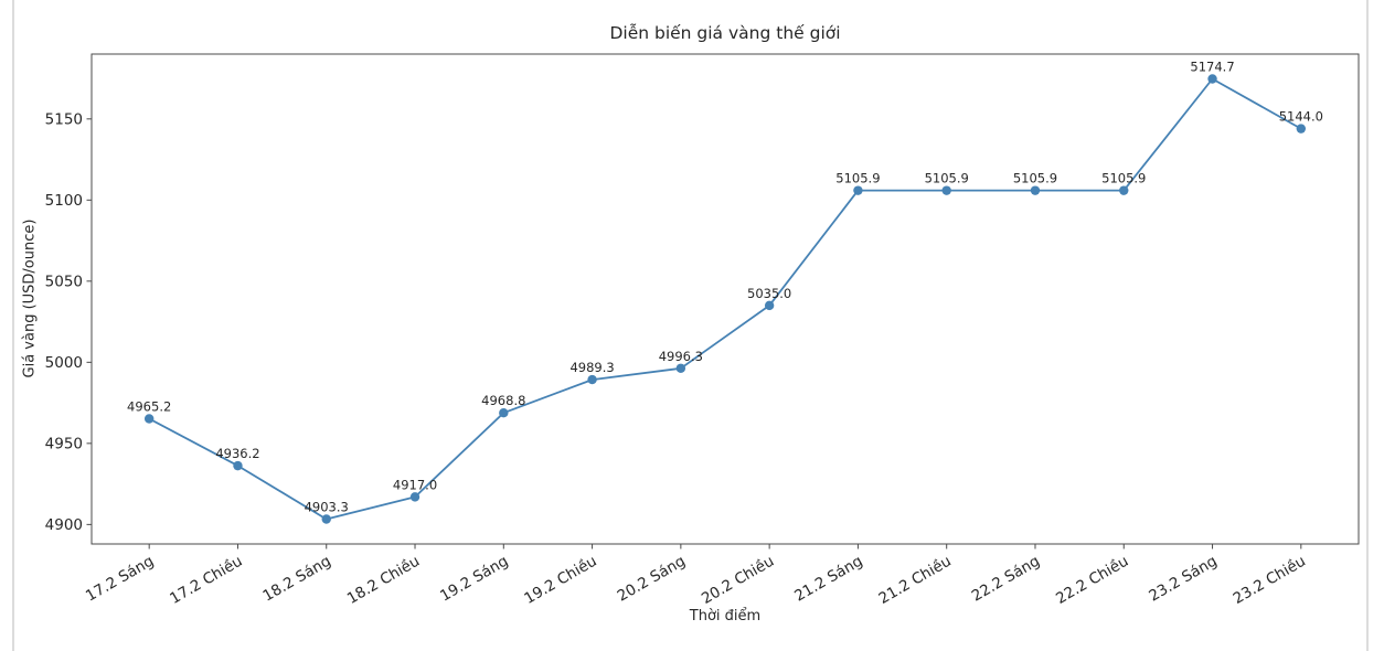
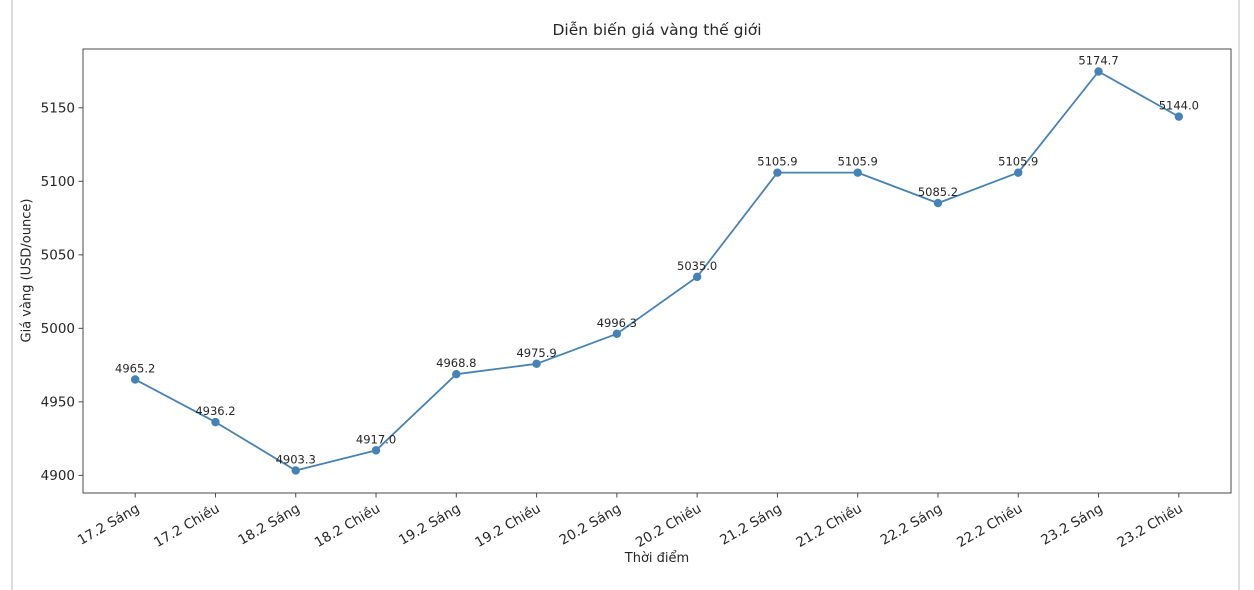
19.2 Chiều: 4989.3 -> 4975.9
22.2 Sáng: 5105.9 -> 5085.2
